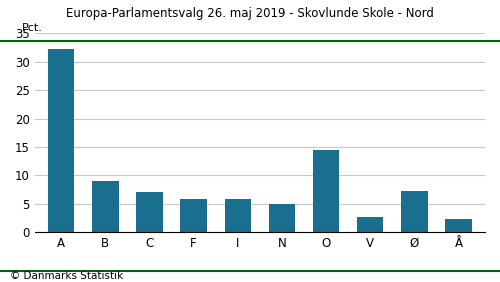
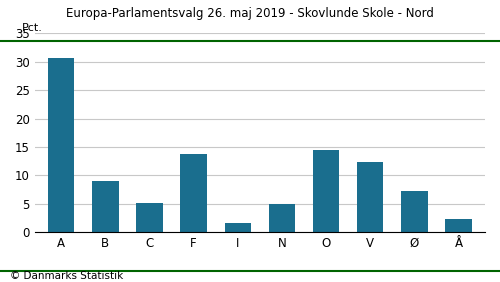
A: 32.2 -> 30.7
C: 7.0 -> 5.2
F: 5.8 -> 13.7
I: 5.8 -> 1.7
V: 2.6 -> 12.4
